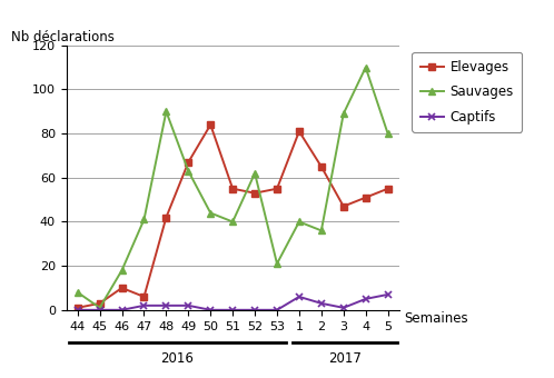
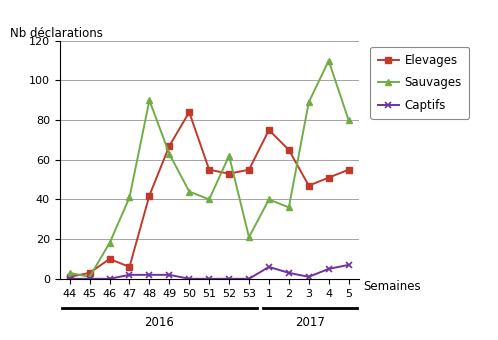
Sauvages/44: 8 -> 3
Elevages/1: 81 -> 75
